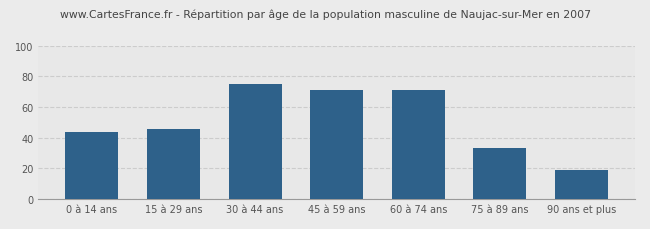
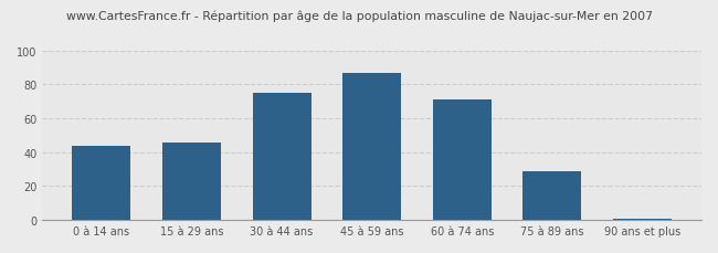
45 à 59 ans: 71 -> 87
75 à 89 ans: 33 -> 29
90 ans et plus: 19 -> 1
